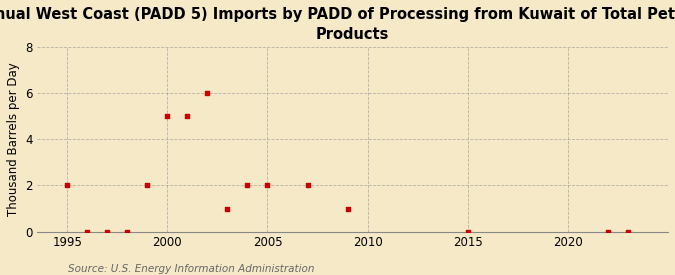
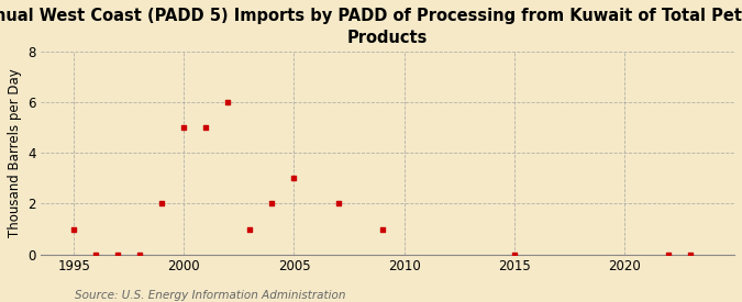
1995: 2 -> 1
2005: 2 -> 3
